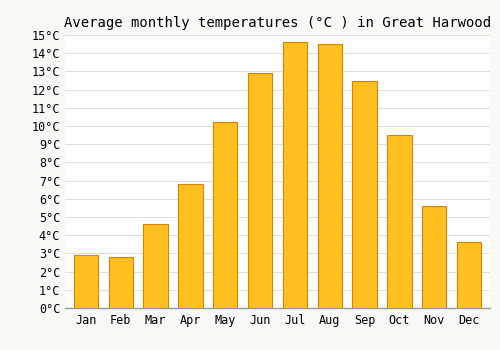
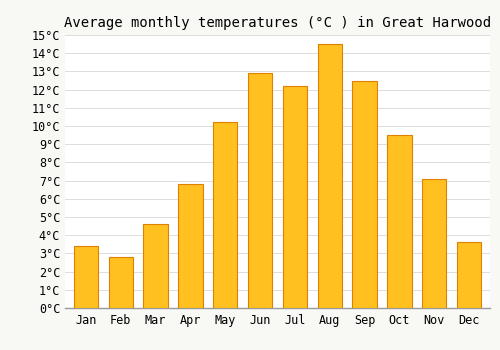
Jan: 2.9°C -> 3.4°C
Jul: 14.6°C -> 12.2°C
Nov: 5.6°C -> 7.1°C
